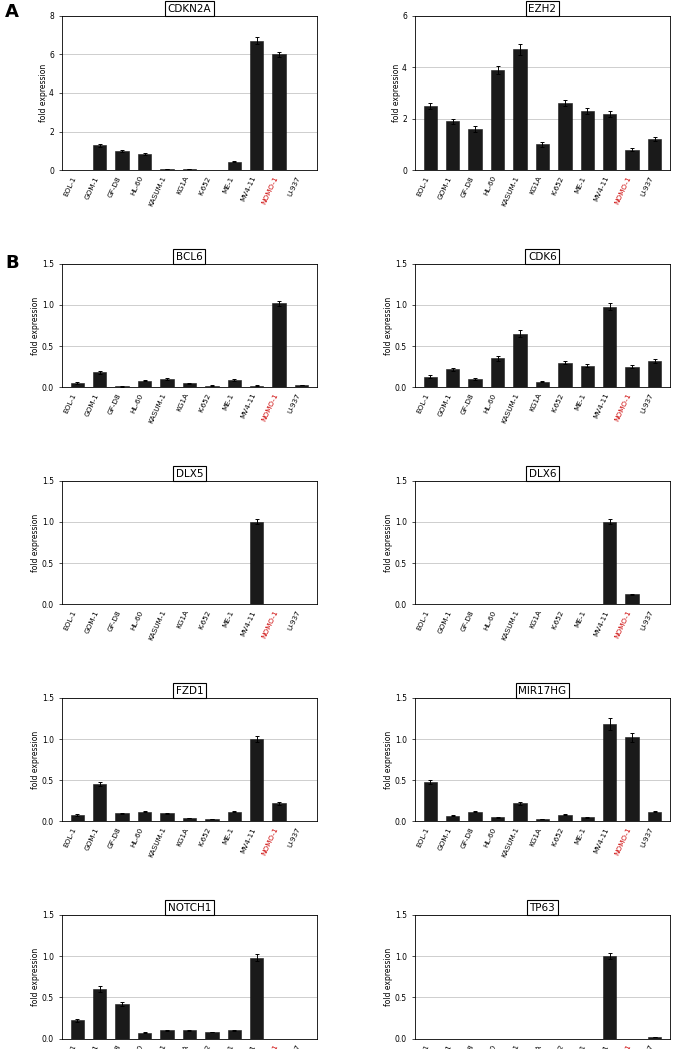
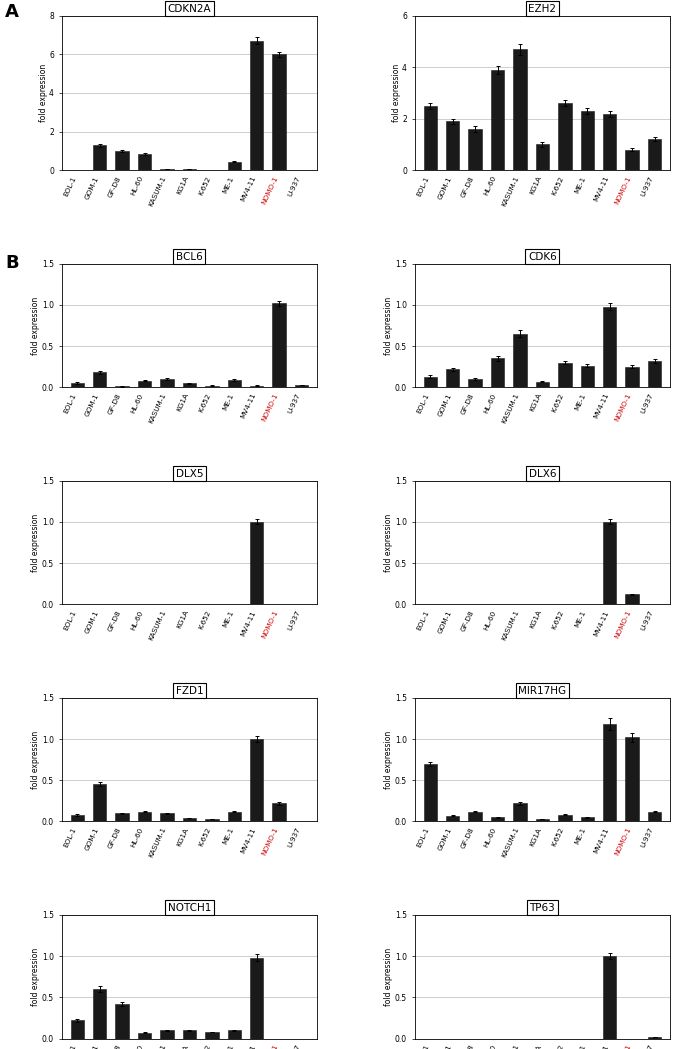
MIR17HG/EOL-1: 0.48 -> 0.70
